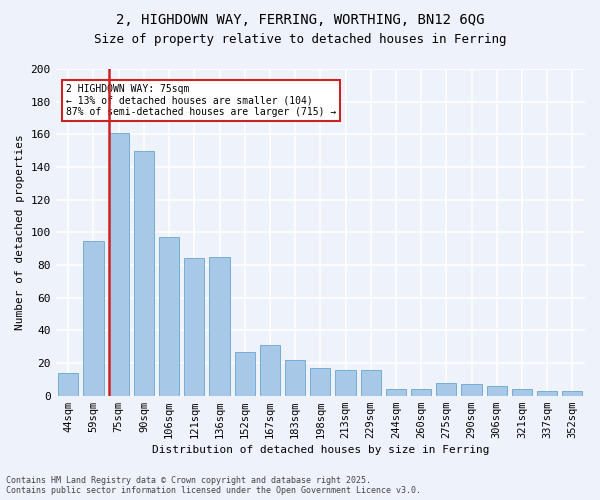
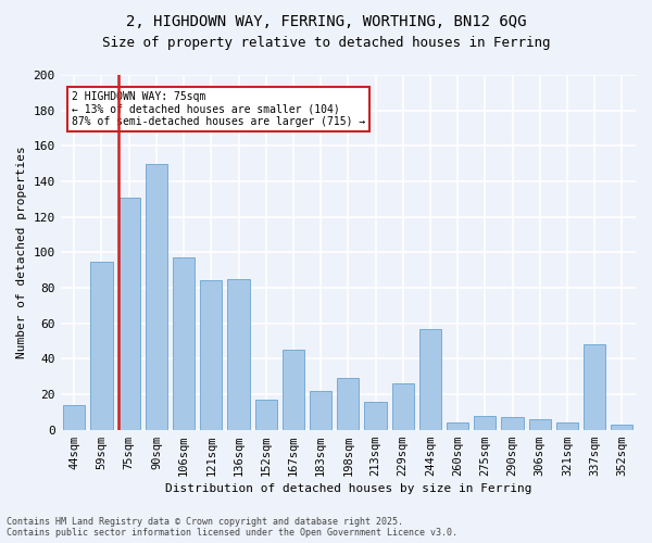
75sqm: 161 -> 131
152sqm: 27 -> 17
167sqm: 31 -> 45
198sqm: 17 -> 29
229sqm: 16 -> 26
244sqm: 4 -> 57
337sqm: 3 -> 48
